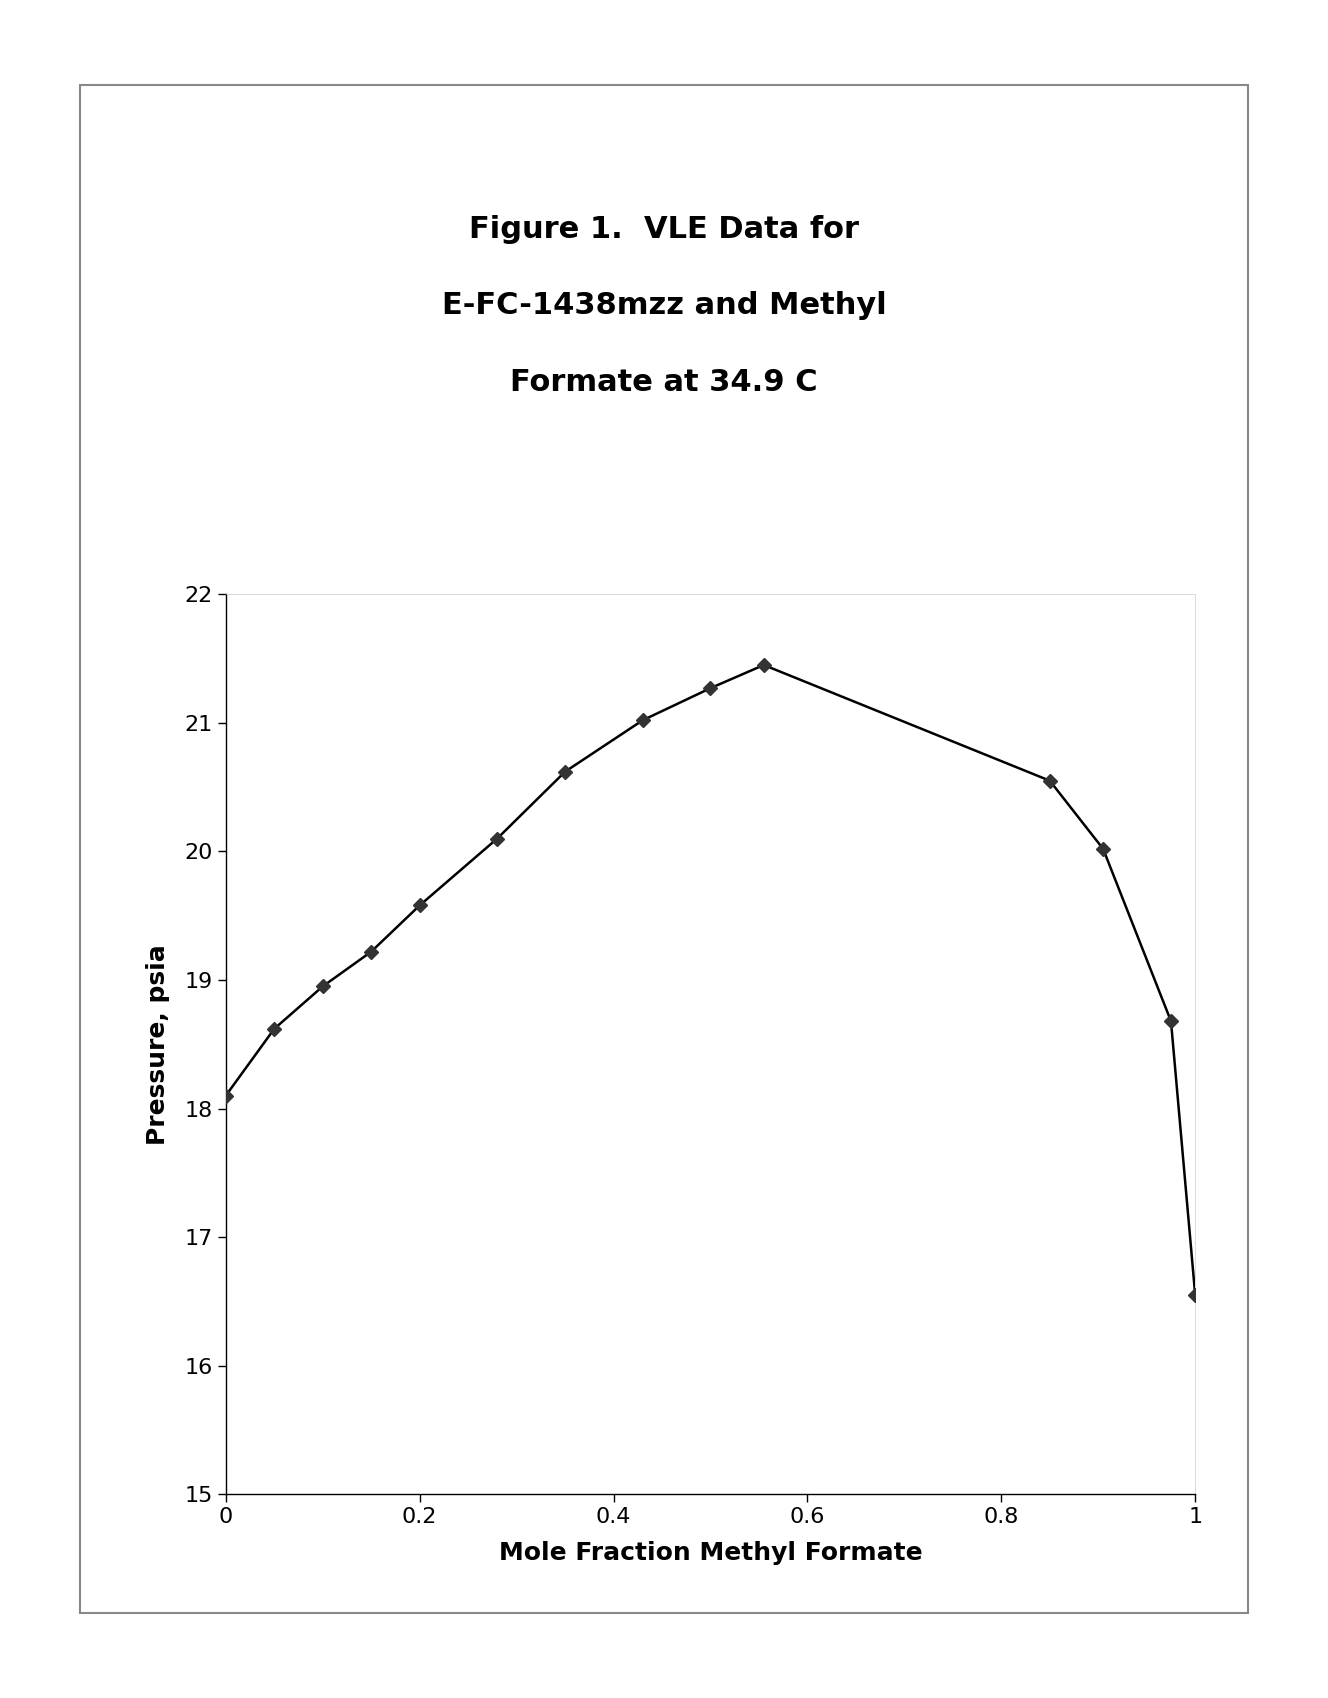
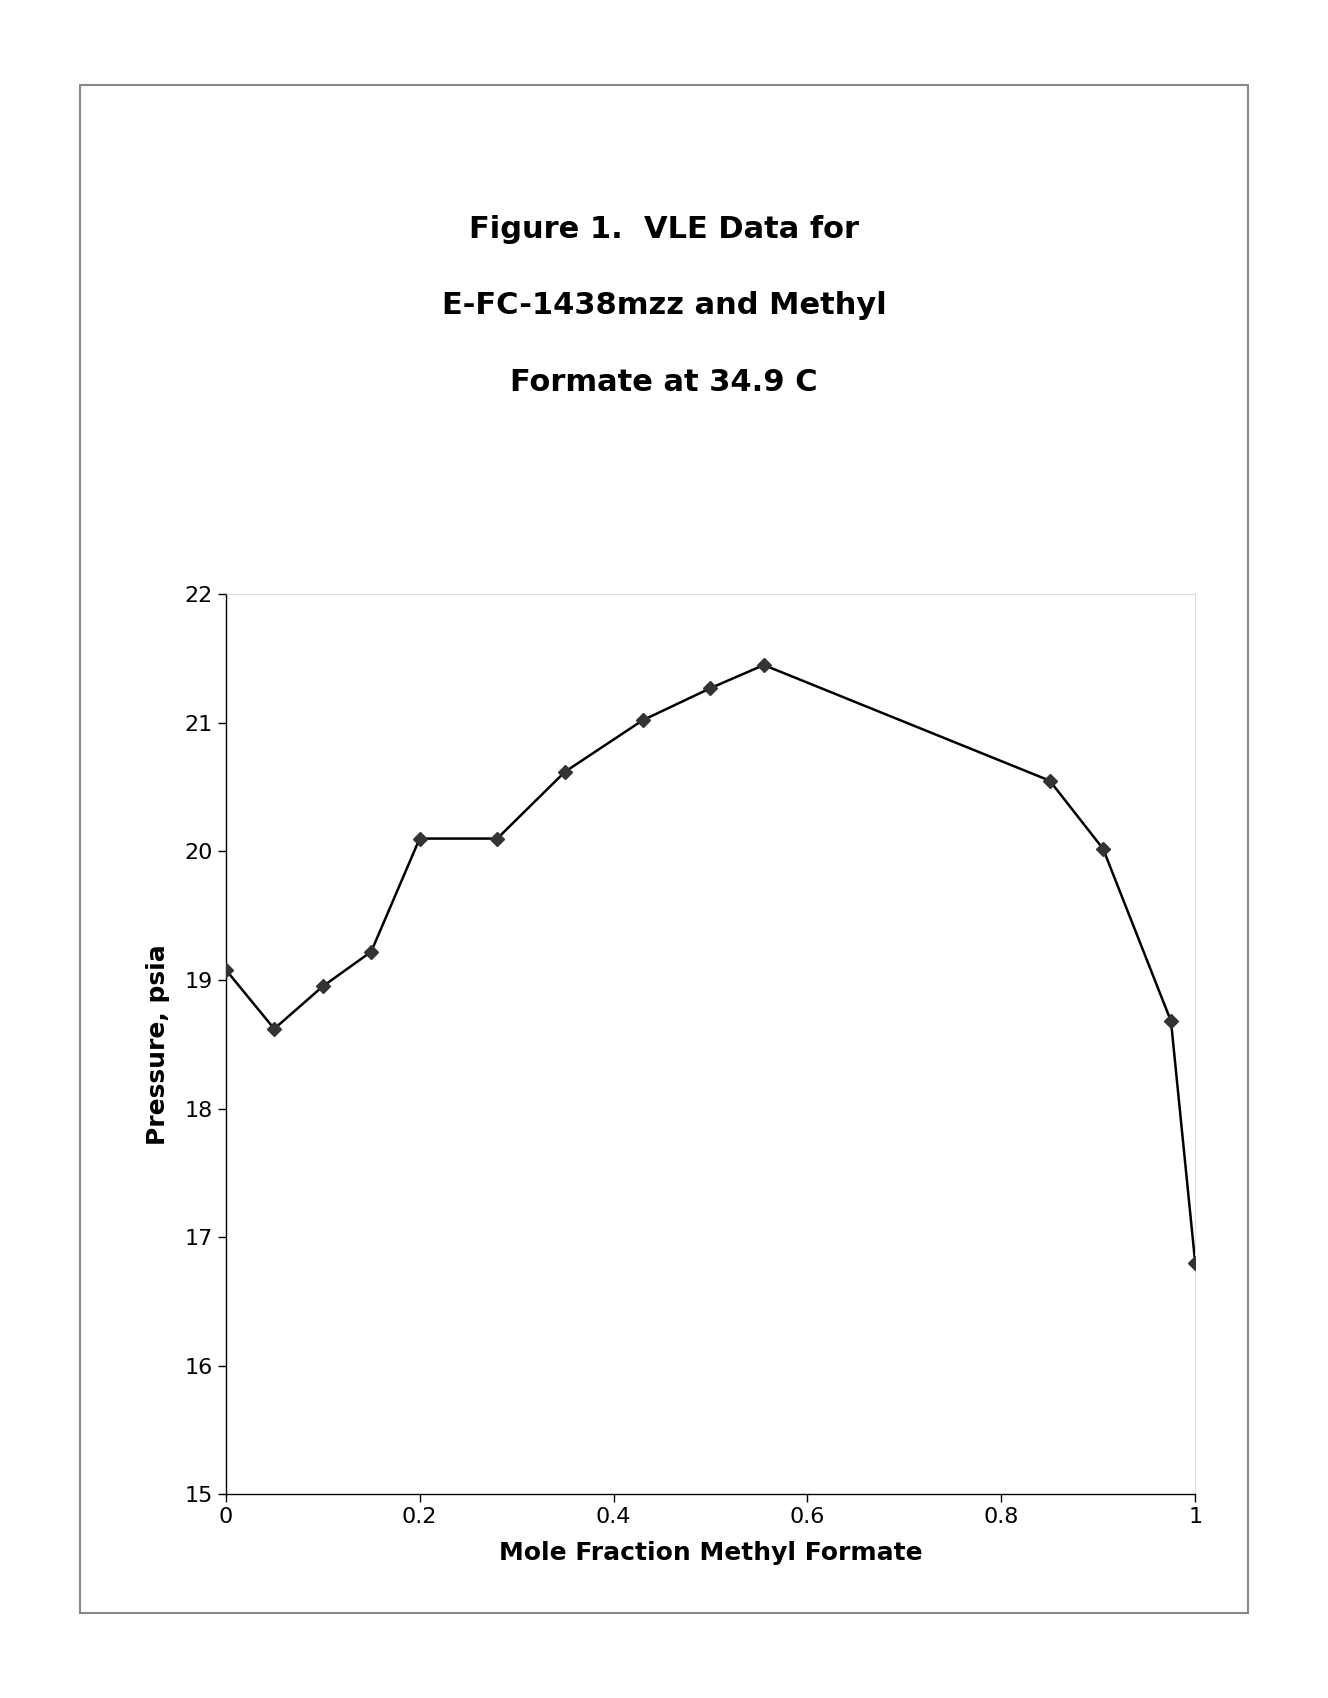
0: 18.10 -> 19.08
0.2: 19.58 -> 20.10
1: 16.55 -> 16.80
